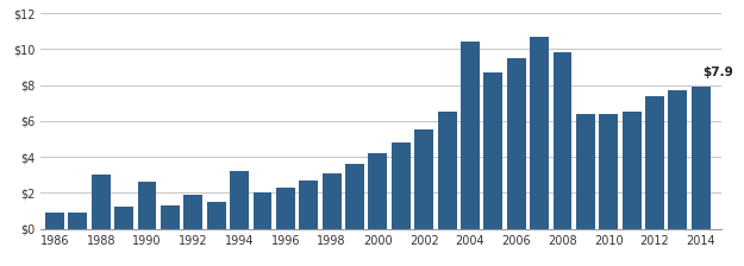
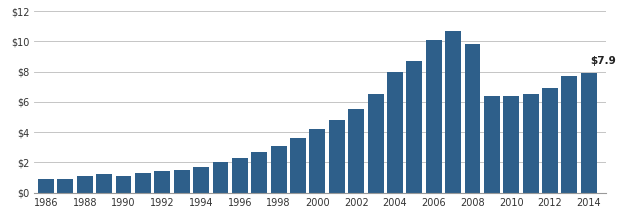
1988: $3.0 -> $1.1
1990: $2.6 -> $1.1
1992: $1.9 -> $1.4
1994: $3.2 -> $1.7
2004: $10.4 -> $8.0
2006: $9.5 -> $10.1
2012: $7.4 -> $6.9
